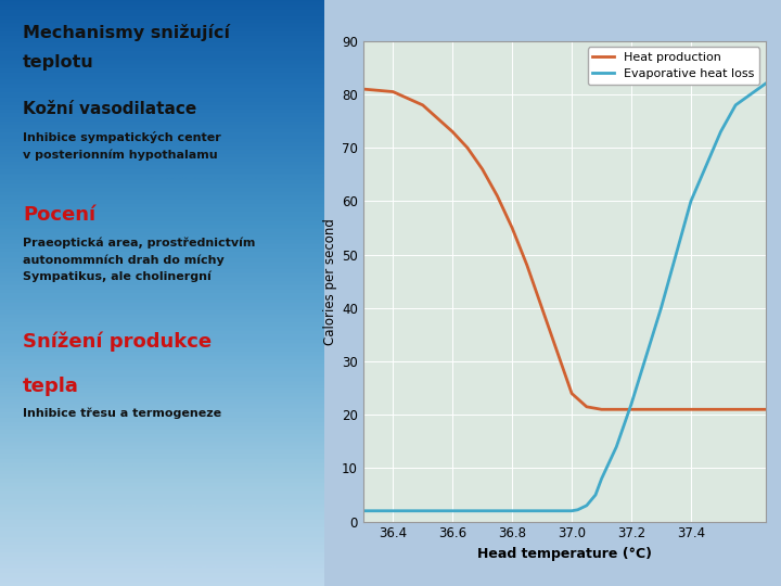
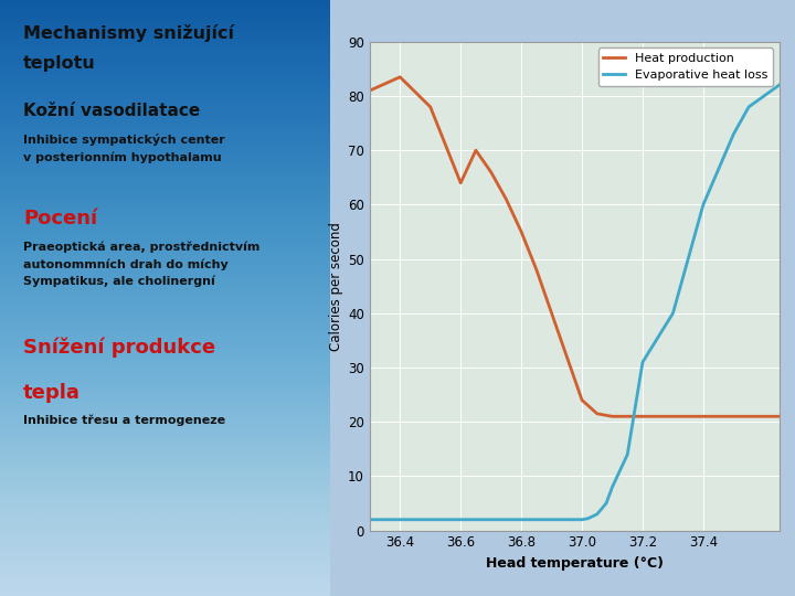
Heat production/36.4: 80.5 -> 83.5
Heat production/36.6: 73.0 -> 64.0
Evaporative heat loss/37.2: 22.0 -> 31.0
